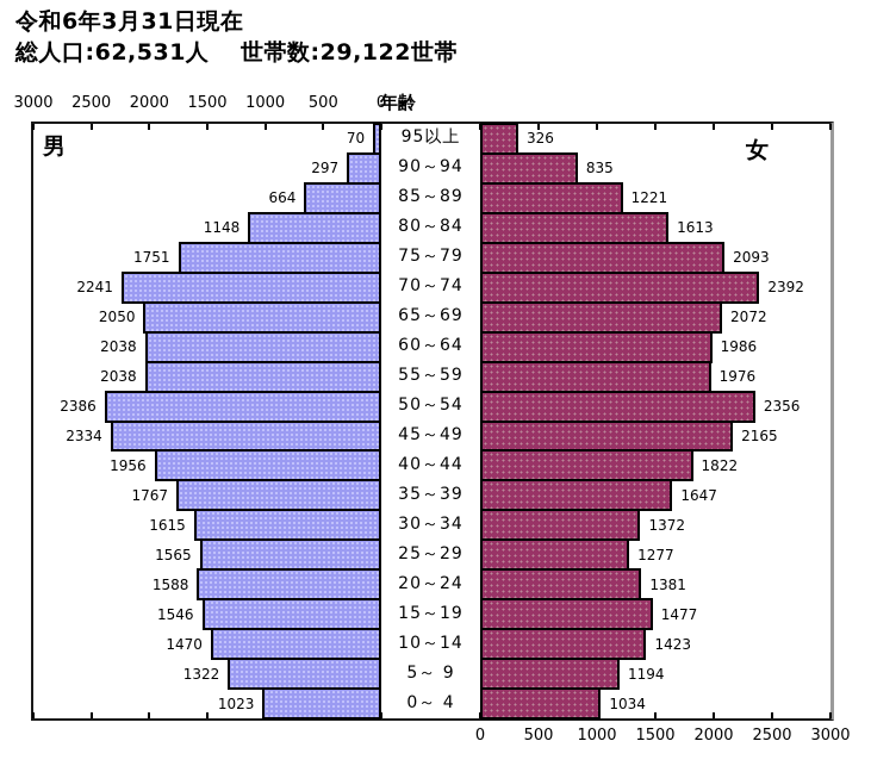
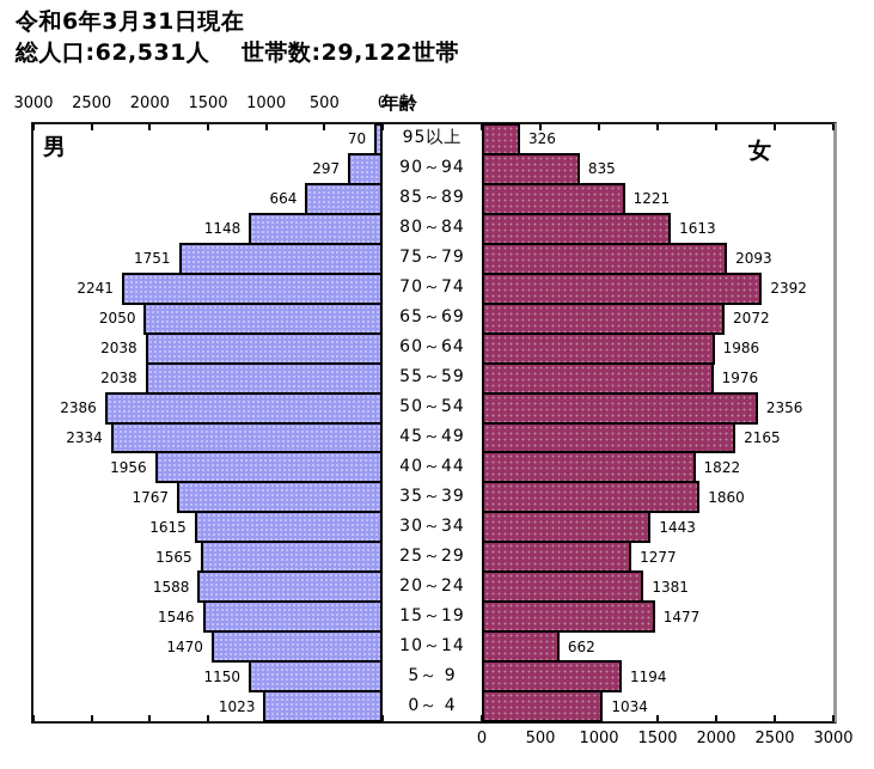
女/35～39: 1647 -> 1860
女/30～34: 1372 -> 1443
女/10～14: 1423 -> 662
男/5～ 9: 1322 -> 1150
